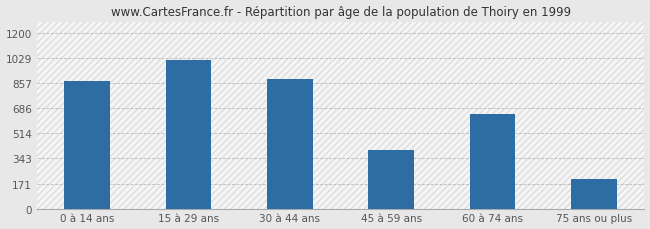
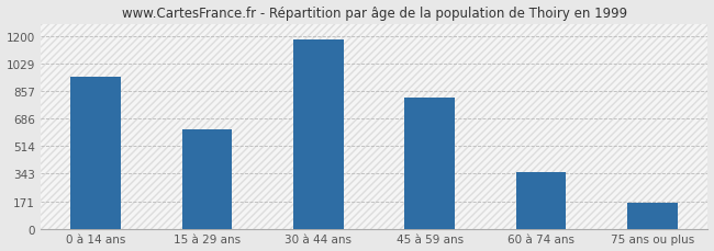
0 à 14 ans: 870 -> 950
15 à 29 ans: 1020 -> 620
30 à 44 ans: 890 -> 1180
45 à 59 ans: 400 -> 820
60 à 74 ans: 650 -> 350
75 ans ou plus: 200 -> 160
